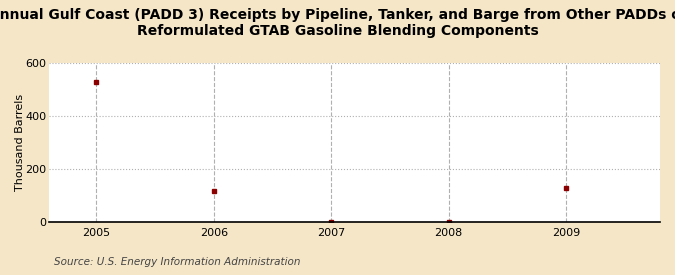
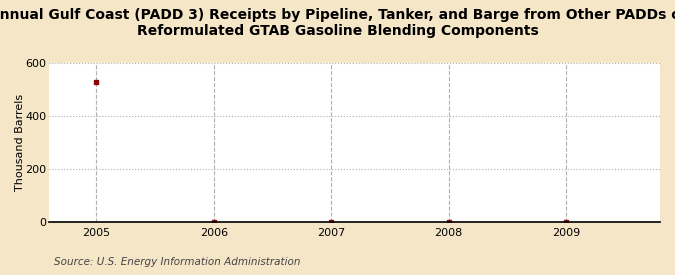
2006: 120 -> 2
2009: 130 -> 2
